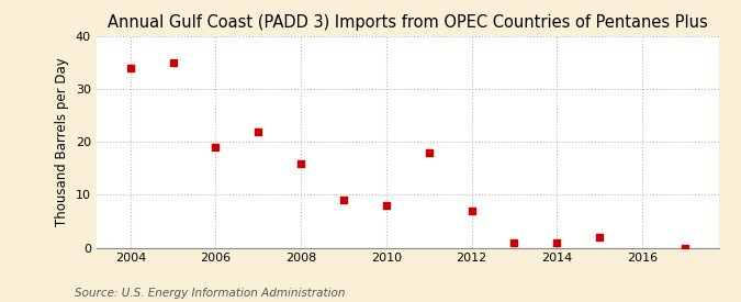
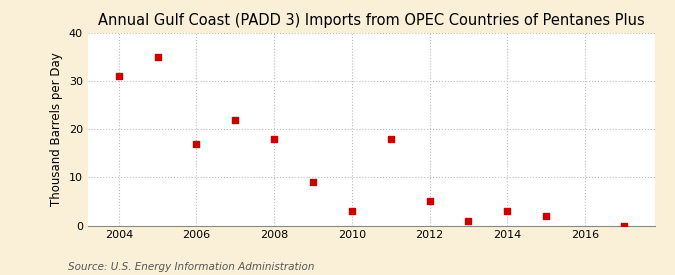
2004: 34 -> 31
2006: 19 -> 17
2008: 16 -> 18
2010: 8 -> 3
2012: 7 -> 5
2014: 1 -> 3
